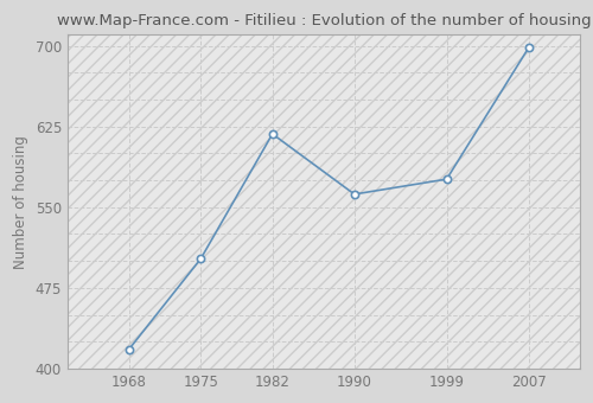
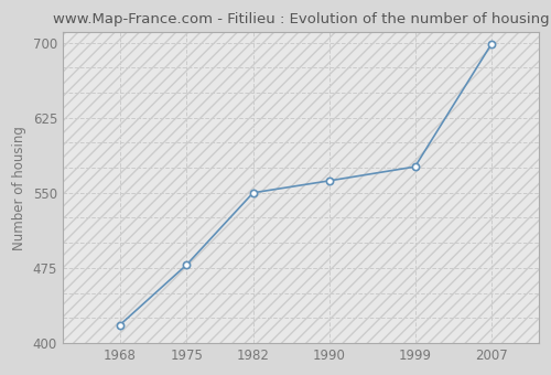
1975: 502 -> 478
1982: 618 -> 550
